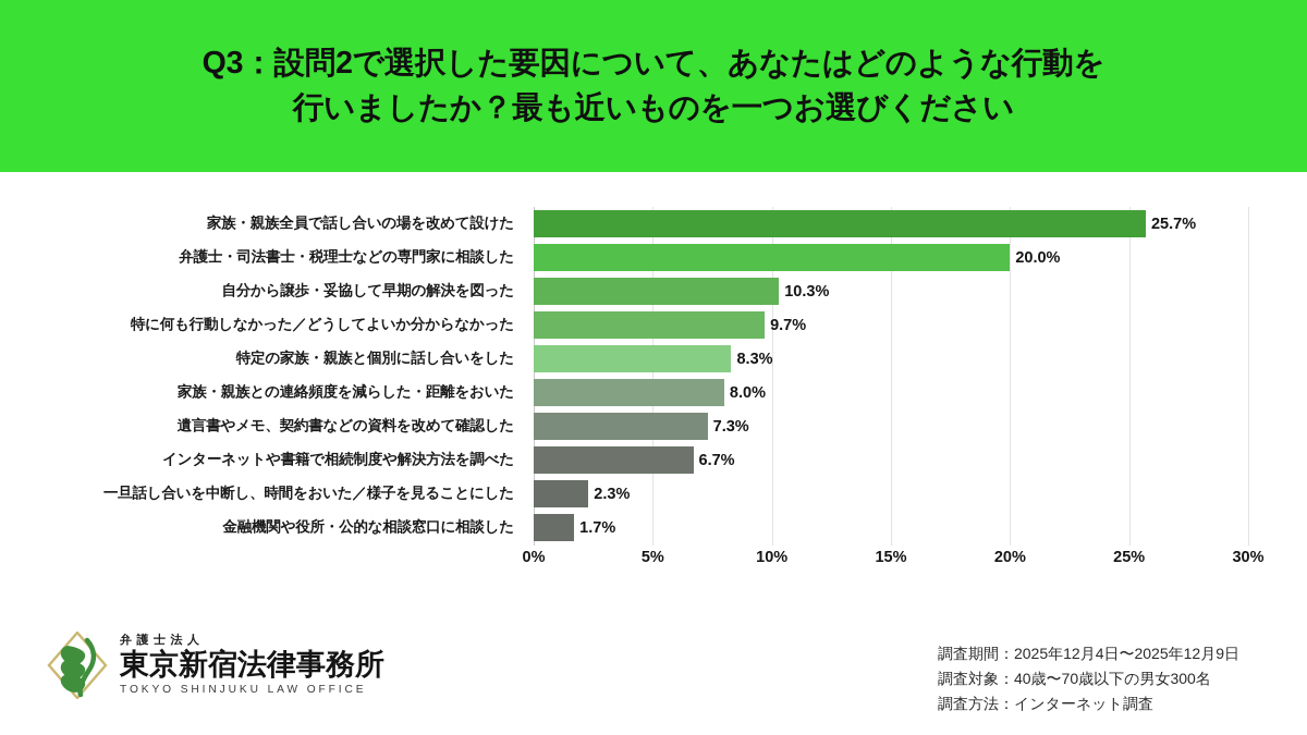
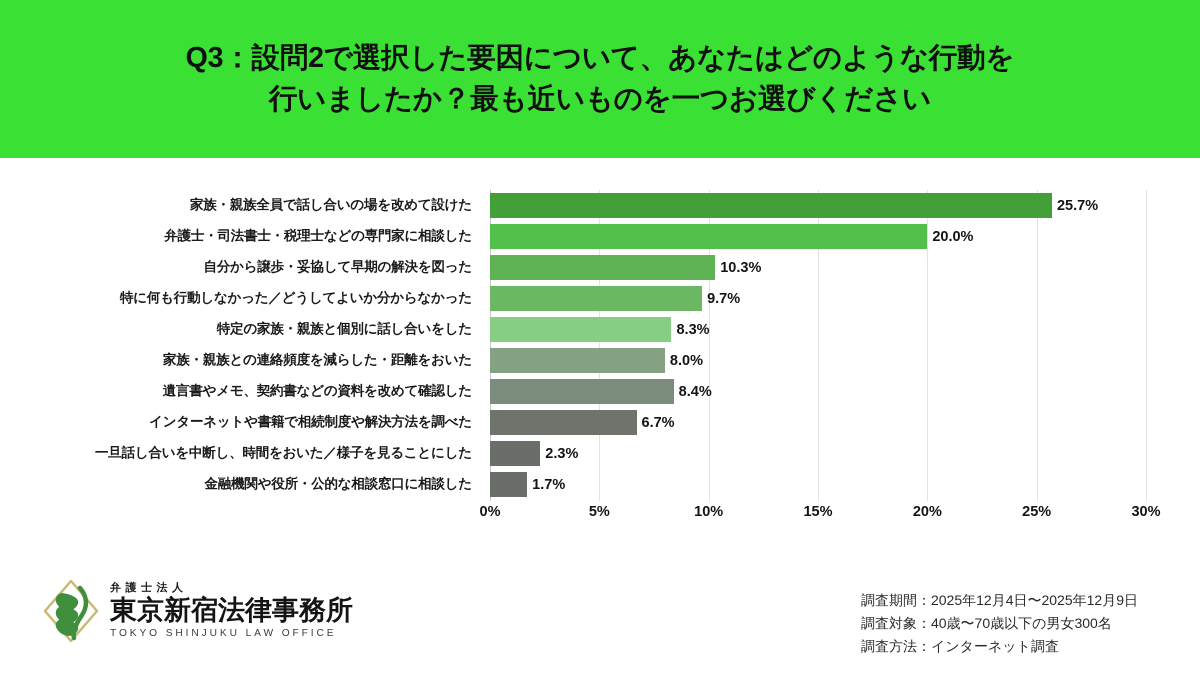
遺言書やメモ、契約書などの資料を改めて確認した: 7.3% -> 8.4%
